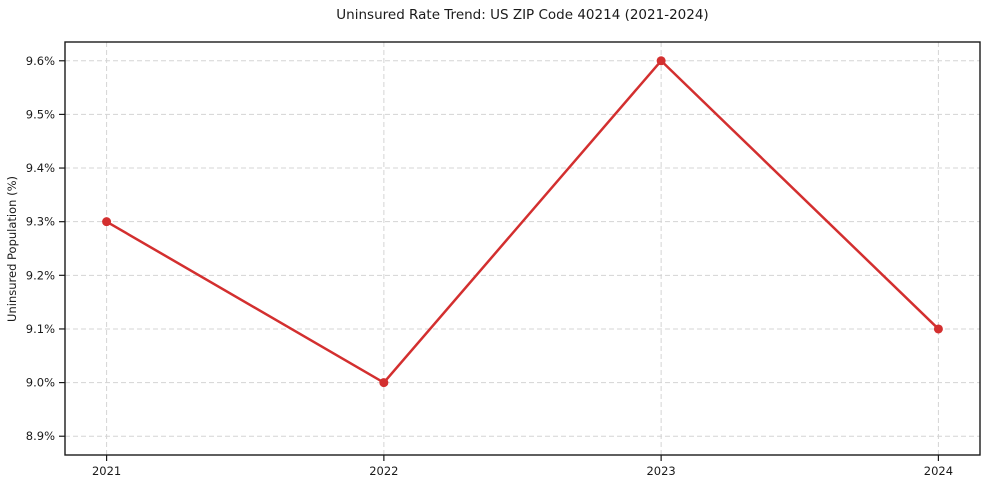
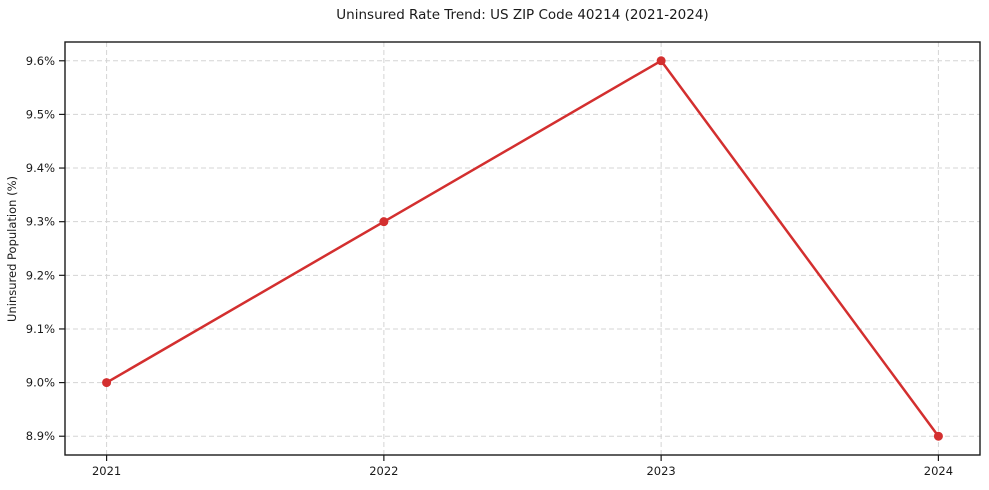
2021: 9.3% -> 9.0%
2022: 9.0% -> 9.3%
2024: 9.1% -> 8.9%
